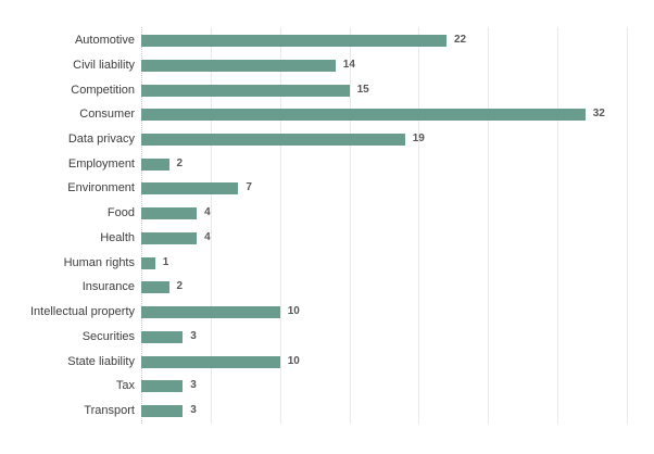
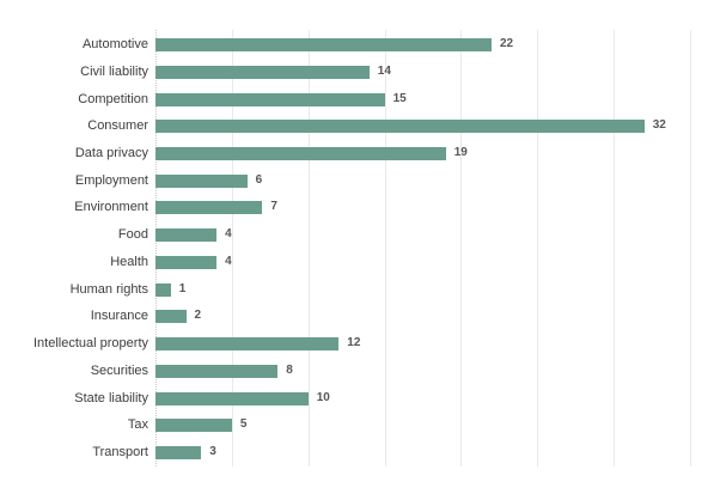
Employment: 2 -> 6
Intellectual property: 10 -> 12
Securities: 3 -> 8
Tax: 3 -> 5
